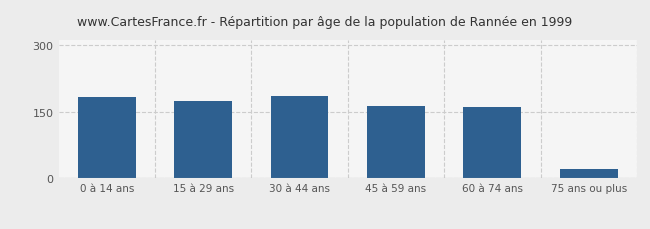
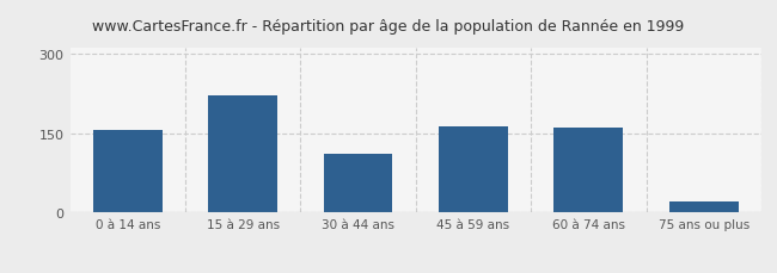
0 à 14 ans: 183 -> 155
15 à 29 ans: 174 -> 220
30 à 44 ans: 185 -> 110
